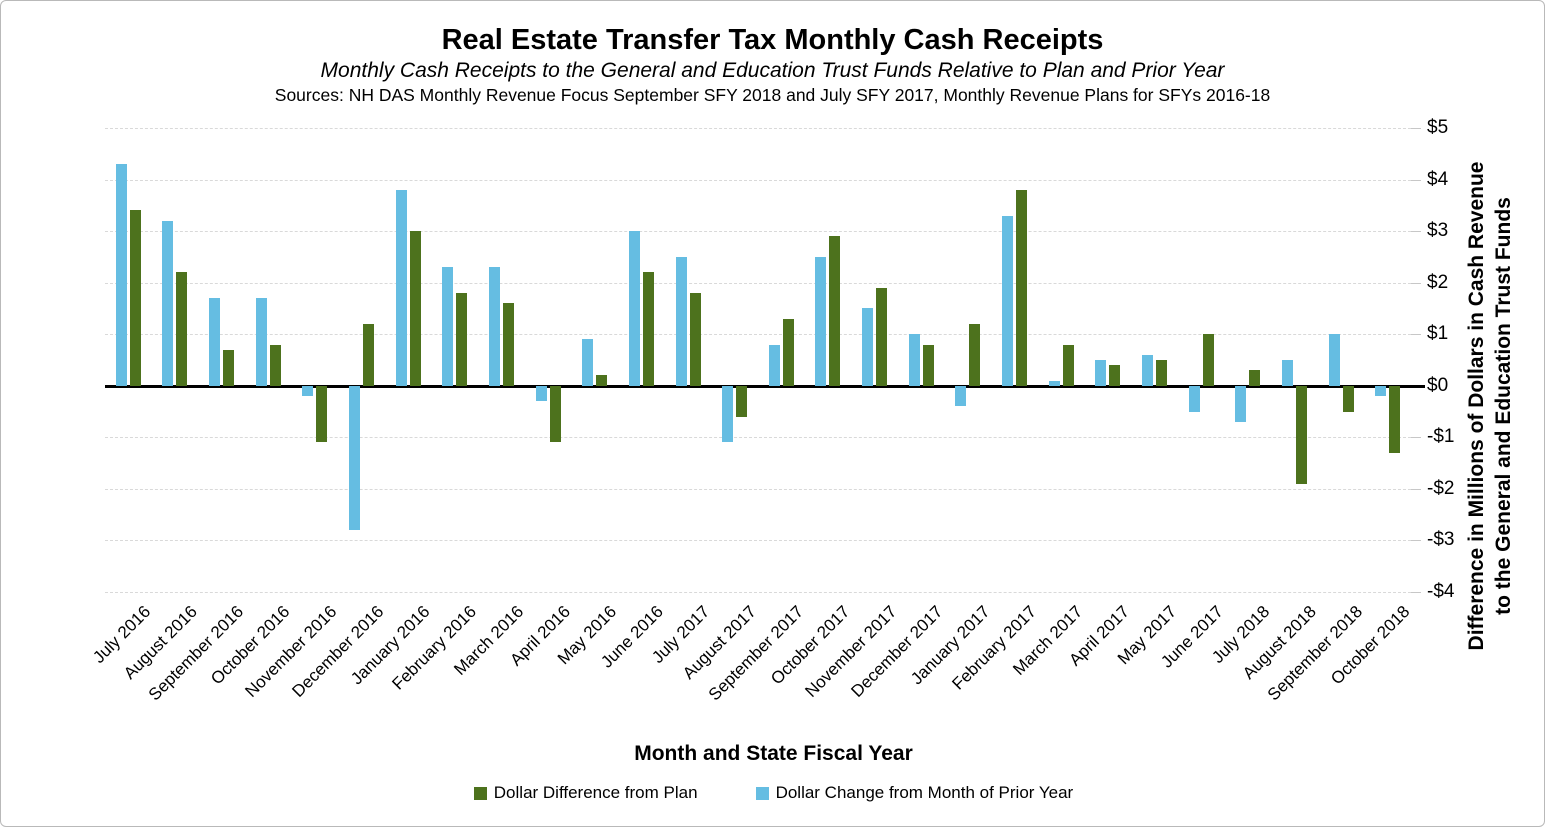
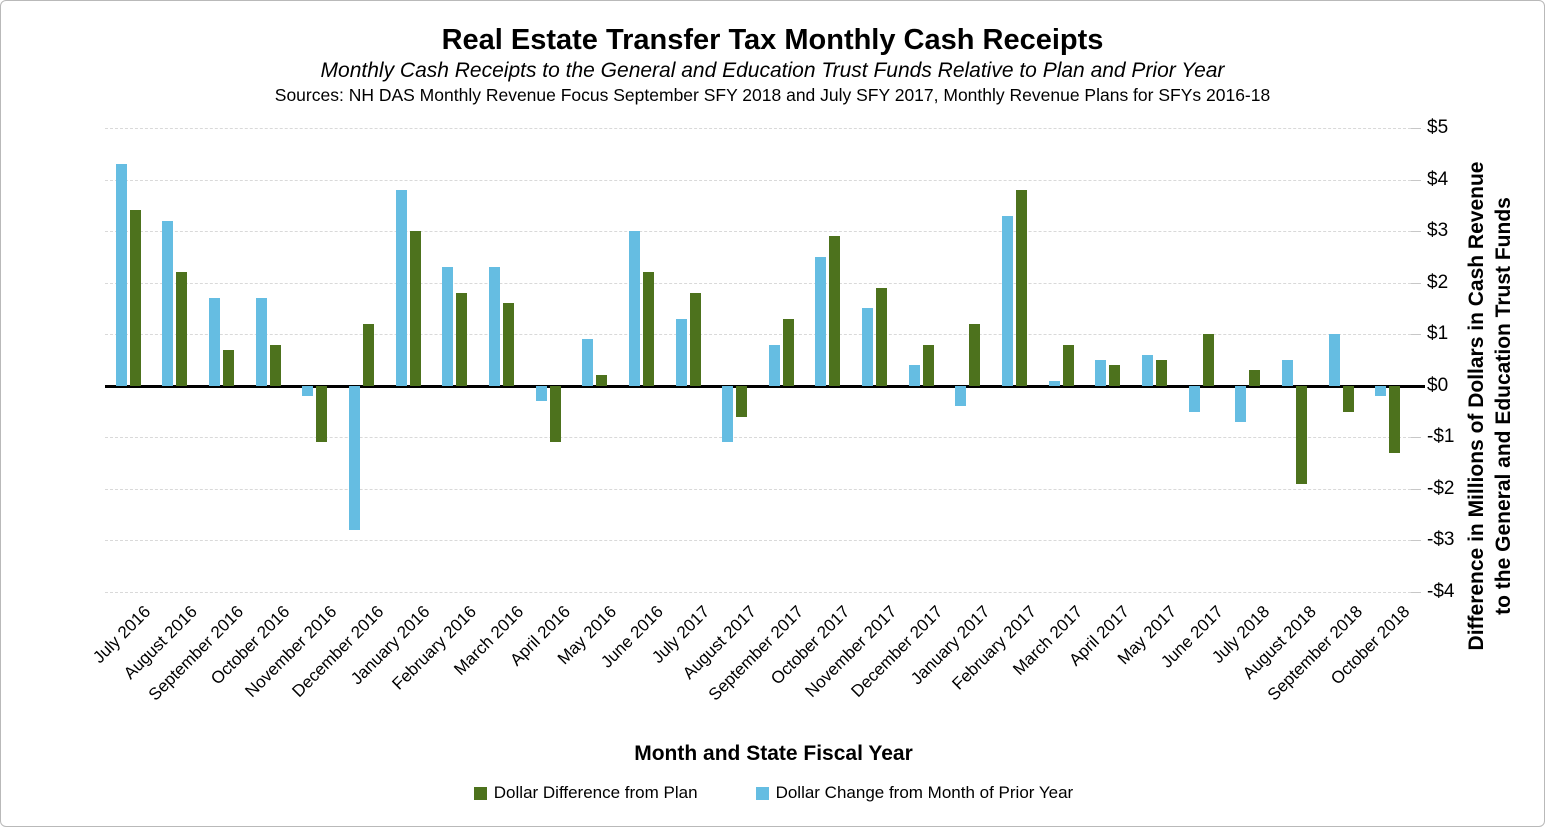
Dollar Change from Month of Prior Year/July 2017: $2.5 -> $1.3
Dollar Change from Month of Prior Year/December 2017: $1.0 -> $0.4
